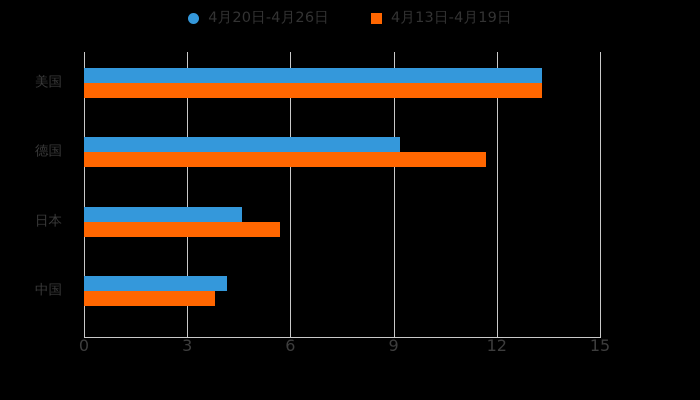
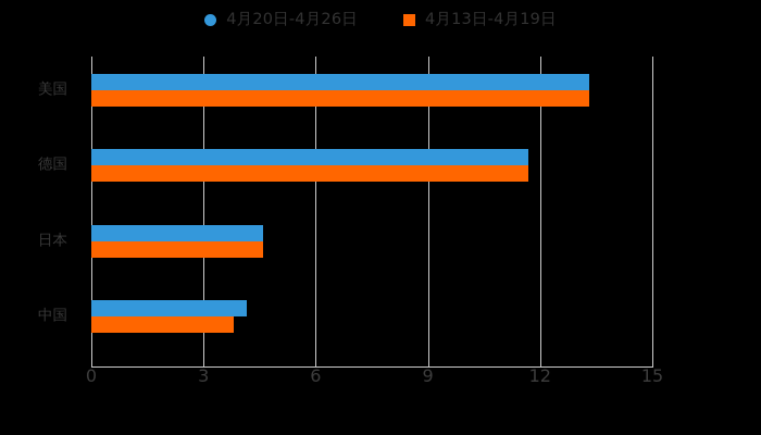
4月20日-4月26日/德国: 9.2 -> 11.7
4月13日-4月19日/日本: 5.7 -> 4.6
